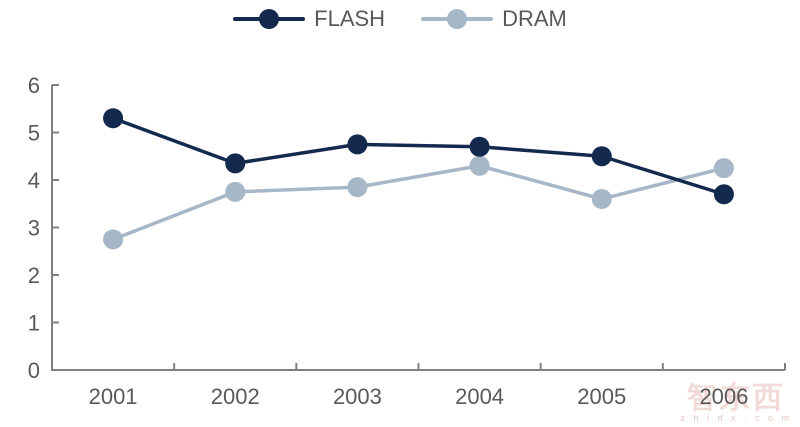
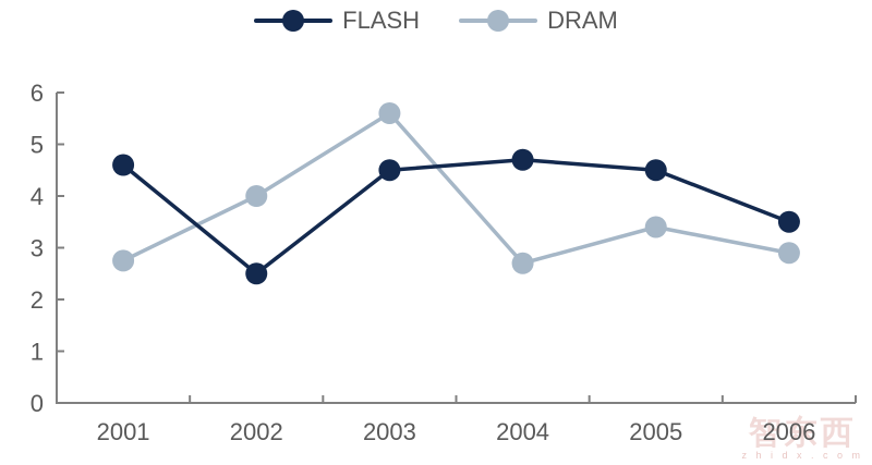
FLASH/2001: 5.3 -> 4.6
FLASH/2002: 4.3 -> 2.5
DRAM/2002: 3.8 -> 4.0
FLASH/2003: 4.8 -> 4.5
DRAM/2003: 3.9 -> 5.6
DRAM/2004: 4.3 -> 2.7
DRAM/2005: 3.6 -> 3.4
FLASH/2006: 3.7 -> 3.5
DRAM/2006: 4.2 -> 2.9
